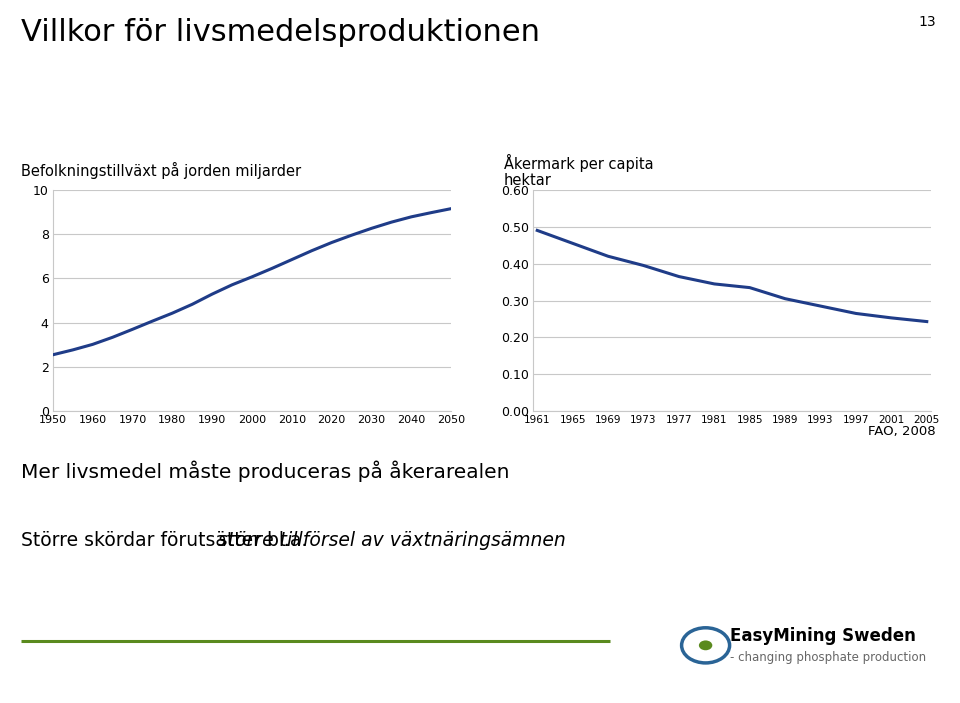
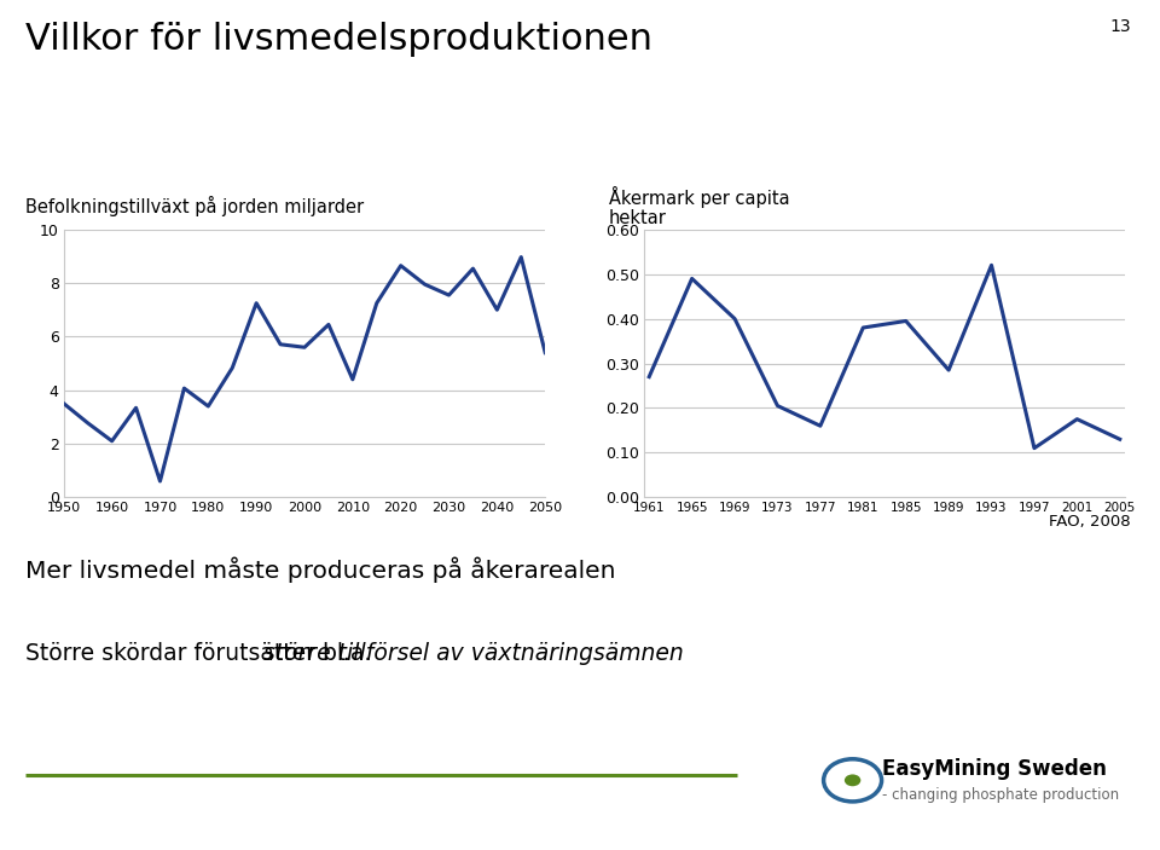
1950: 2.55 -> 3.50
1960: 3.02 -> 2.10
1970: 3.70 -> 0.60
1980: 4.43 -> 3.40
1990: 5.29 -> 7.25
2000: 6.07 -> 5.60
2010: 6.85 -> 4.40
2020: 7.62 -> 8.65
2030: 8.26 -> 7.55
2040: 8.78 -> 7.00
2050: 9.15 -> 5.40
1961: 0.490 -> 0.270
1965: 0.455 -> 0.490
1969: 0.420 -> 0.400
1973: 0.395 -> 0.205
1977: 0.365 -> 0.160
1981: 0.345 -> 0.380
1985: 0.335 -> 0.395
1989: 0.305 -> 0.285
1993: 0.285 -> 0.520
1997: 0.265 -> 0.110
2001: 0.253 -> 0.175
2005: 0.243 -> 0.130
